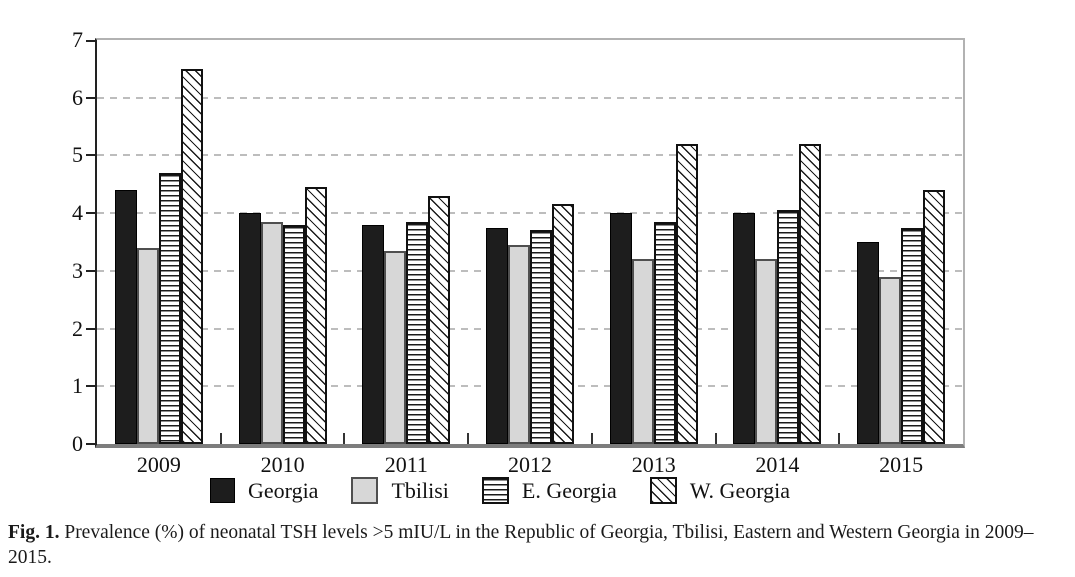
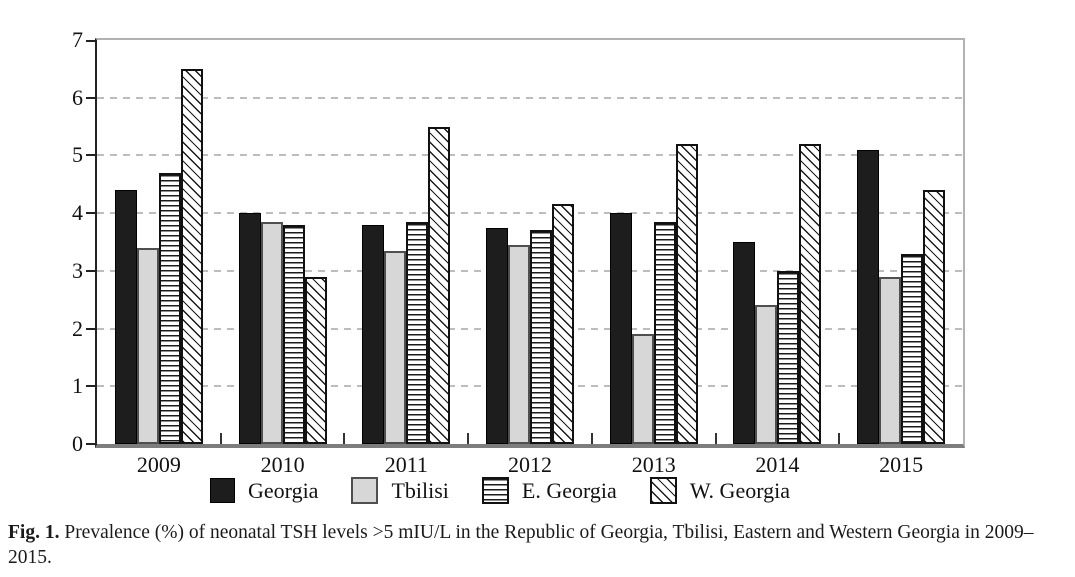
W. Georgia/2010: 4.5 -> 2.9
W. Georgia/2011: 4.3 -> 5.5
Tbilisi/2013: 3.2 -> 1.9
Georgia/2014: 4.0 -> 3.5
Tbilisi/2014: 3.2 -> 2.4
E. Georgia/2014: 4.0 -> 3.0
Georgia/2015: 3.5 -> 5.1
E. Georgia/2015: 3.8 -> 3.3
